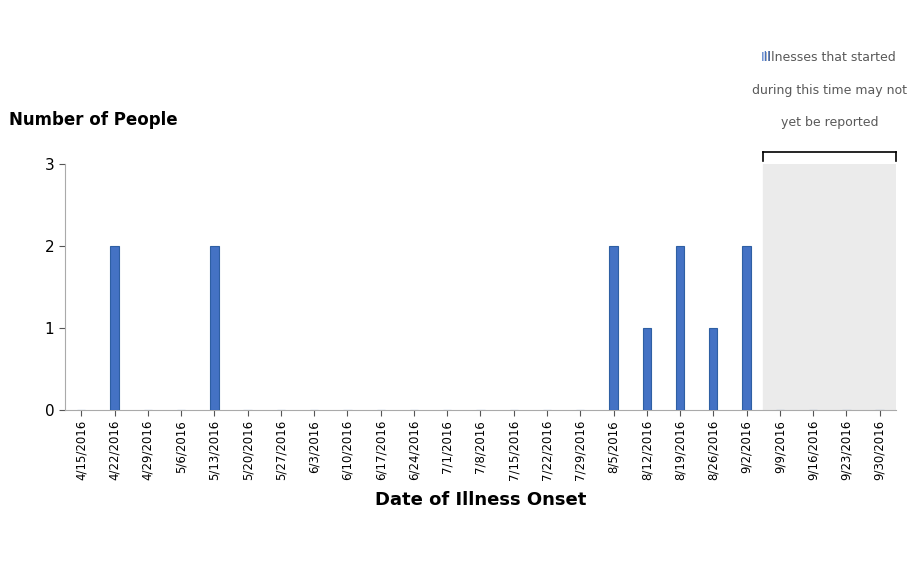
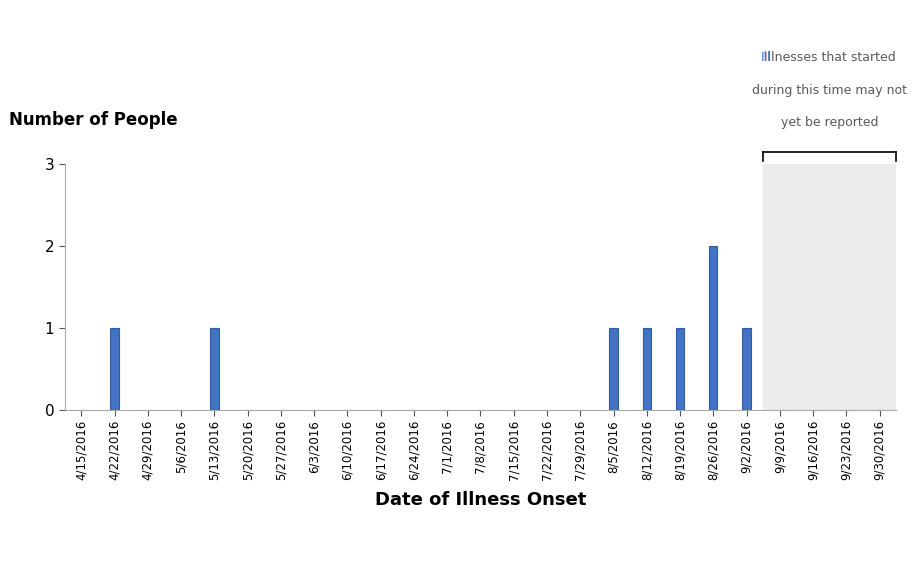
4/22/2016: 2 -> 1
5/13/2016: 2 -> 1
8/5/2016: 2 -> 1
8/19/2016: 2 -> 1
8/26/2016: 1 -> 2
9/2/2016: 2 -> 1
